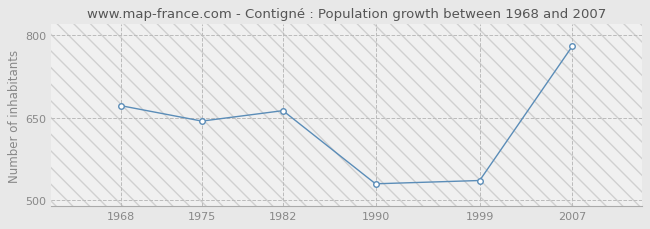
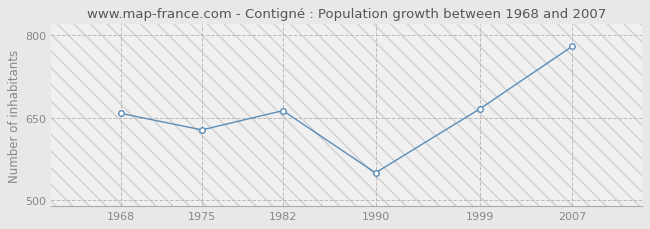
1968: 672 -> 658
1975: 644 -> 628
1990: 530 -> 550
1999: 536 -> 666
